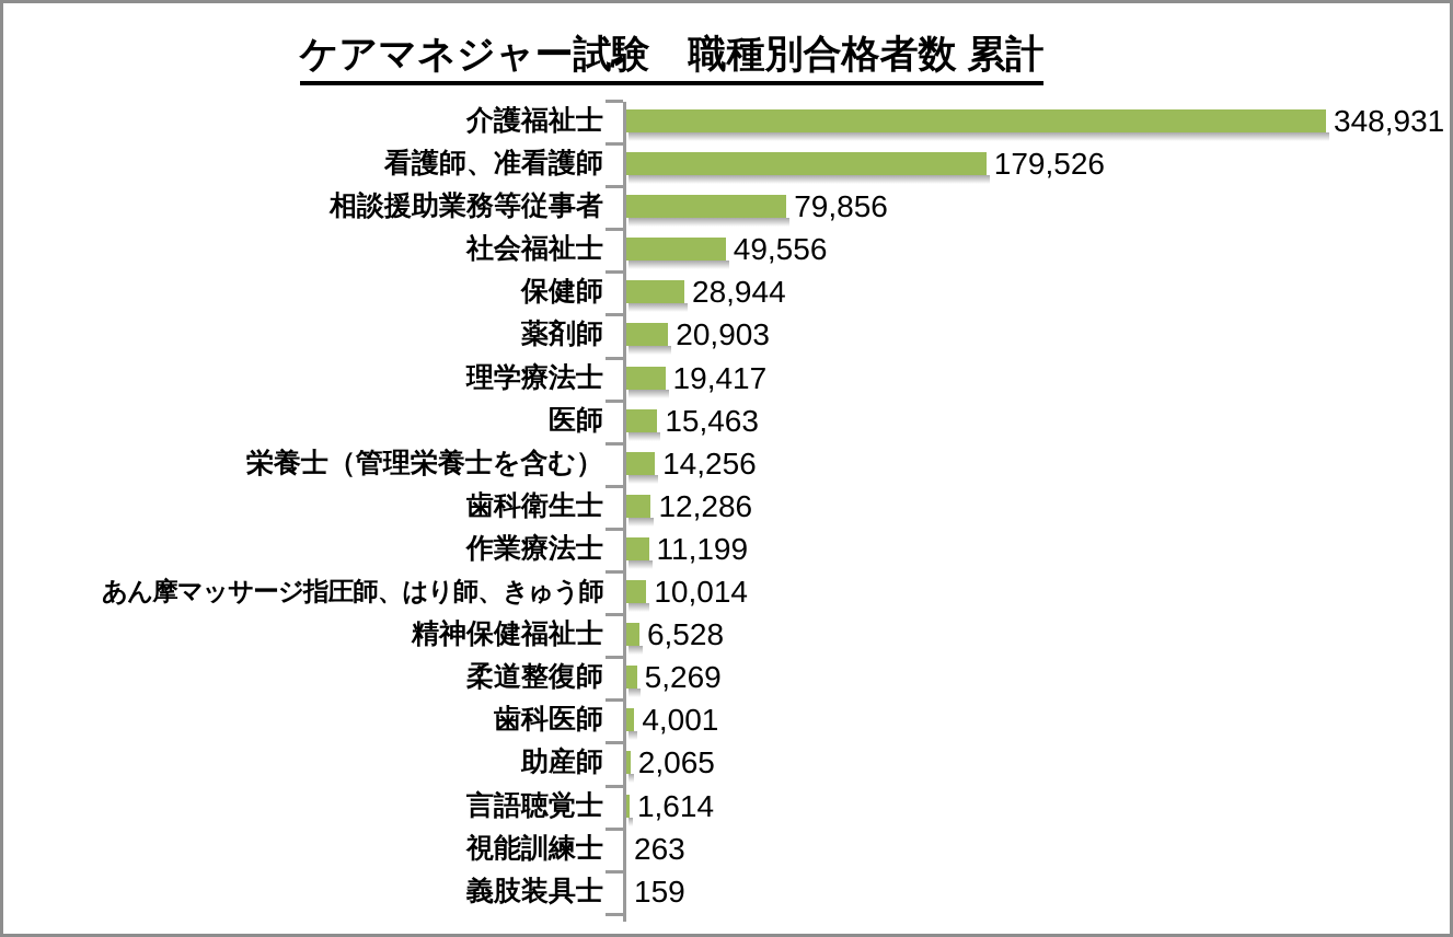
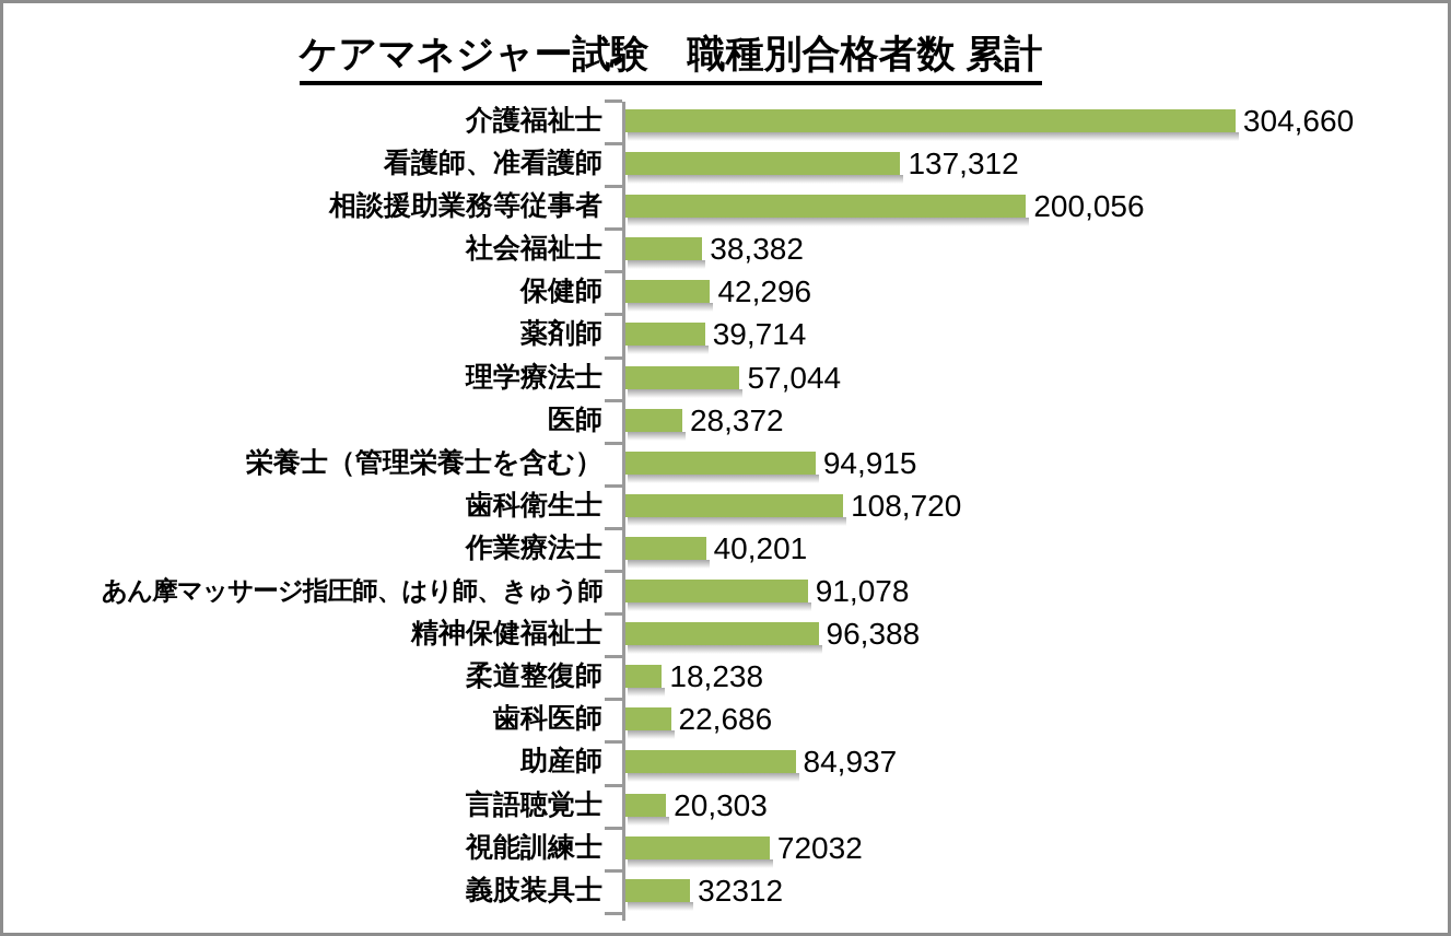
介護福祉士: 348,931 -> 304,660
看護師、准看護師: 179,526 -> 137,312
相談援助業務等従事者: 79,856 -> 200,056
社会福祉士: 49,556 -> 38,382
保健師: 28,944 -> 42,296
薬剤師: 20,903 -> 39,714
理学療法士: 19,417 -> 57,044
医師: 15,463 -> 28,372
栄養士（管理栄養士を含む）: 14,256 -> 94,915
歯科衛生士: 12,286 -> 108,720
作業療法士: 11,199 -> 40,201
あん摩マッサージ指圧師、はり師、きゅう師: 10,014 -> 91,078
精神保健福祉士: 6,528 -> 96,388
柔道整復師: 5,269 -> 18,238
歯科医師: 4,001 -> 22,686
助産師: 2,065 -> 84,937
言語聴覚士: 1,614 -> 20,303
視能訓練士: 263 -> 72032
義肢装具士: 159 -> 32312
